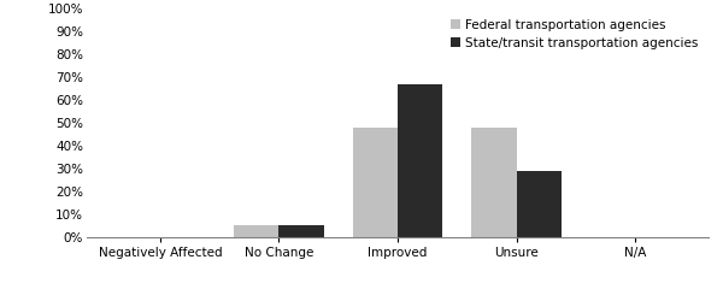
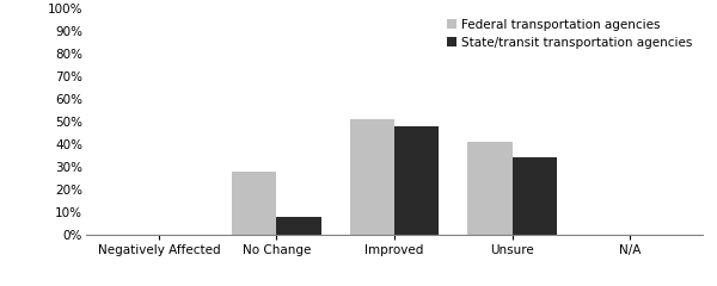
Federal transportation agencies/No Change: 5% -> 28%
State/transit transportation agencies/No Change: 5% -> 8%
Federal transportation agencies/Improved: 48% -> 51%
State/transit transportation agencies/Improved: 67% -> 48%
Federal transportation agencies/Unsure: 48% -> 41%
State/transit transportation agencies/Unsure: 29% -> 34%
